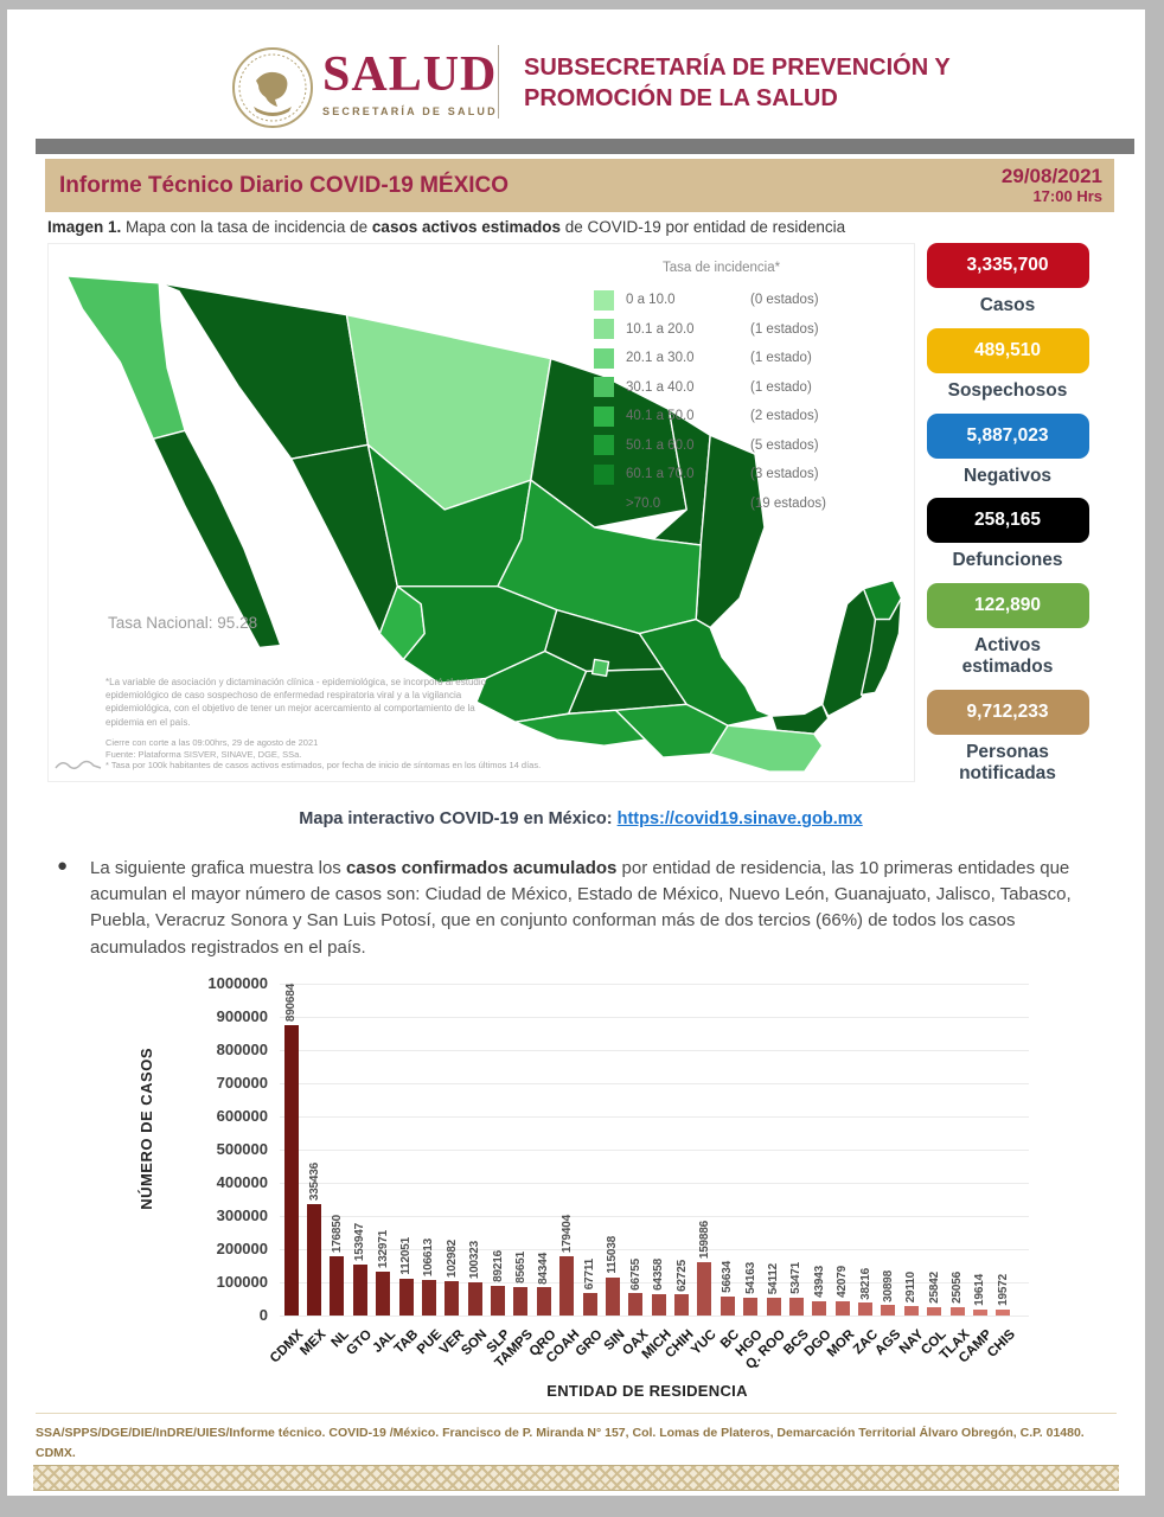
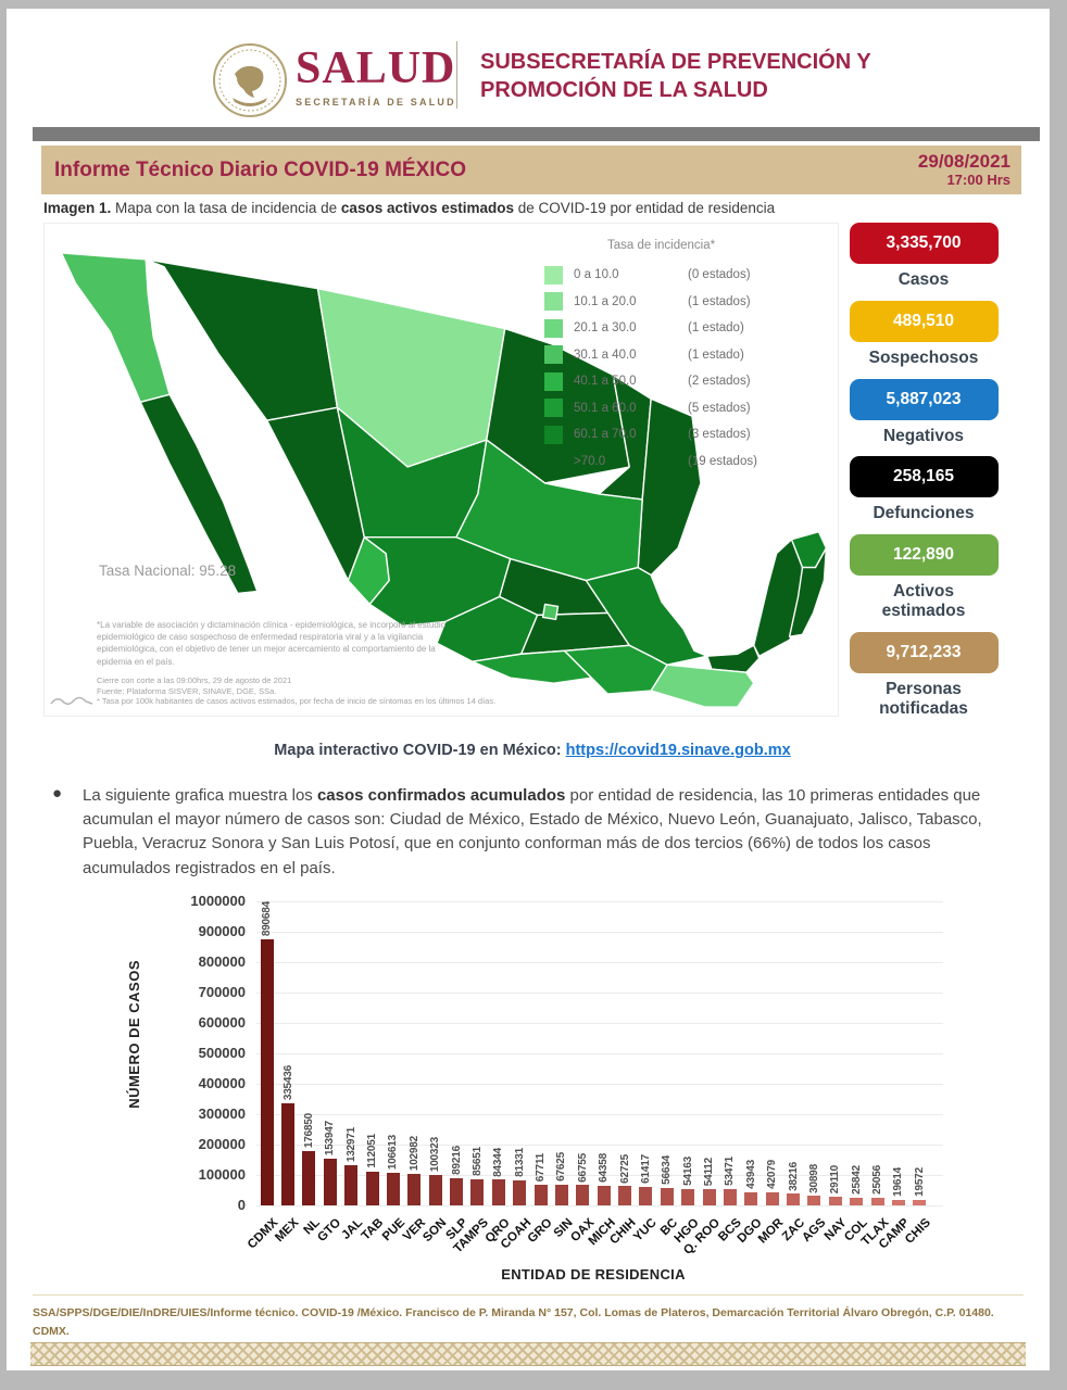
COAH: 179404 -> 81331
SIN: 115038 -> 67625
YUC: 159886 -> 61417
